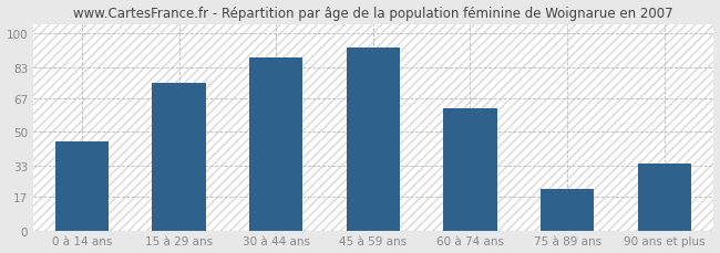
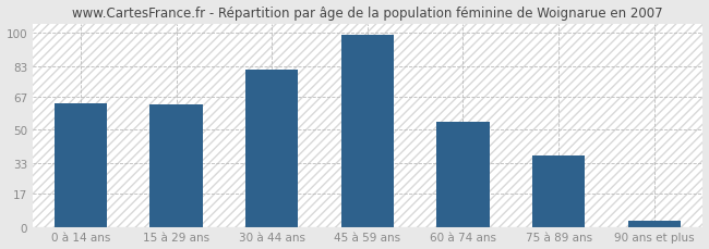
0 à 14 ans: 45 -> 64
15 à 29 ans: 75 -> 63
30 à 44 ans: 88 -> 81
45 à 59 ans: 93 -> 99
60 à 74 ans: 62 -> 54
75 à 89 ans: 21 -> 37
90 ans et plus: 34 -> 3
